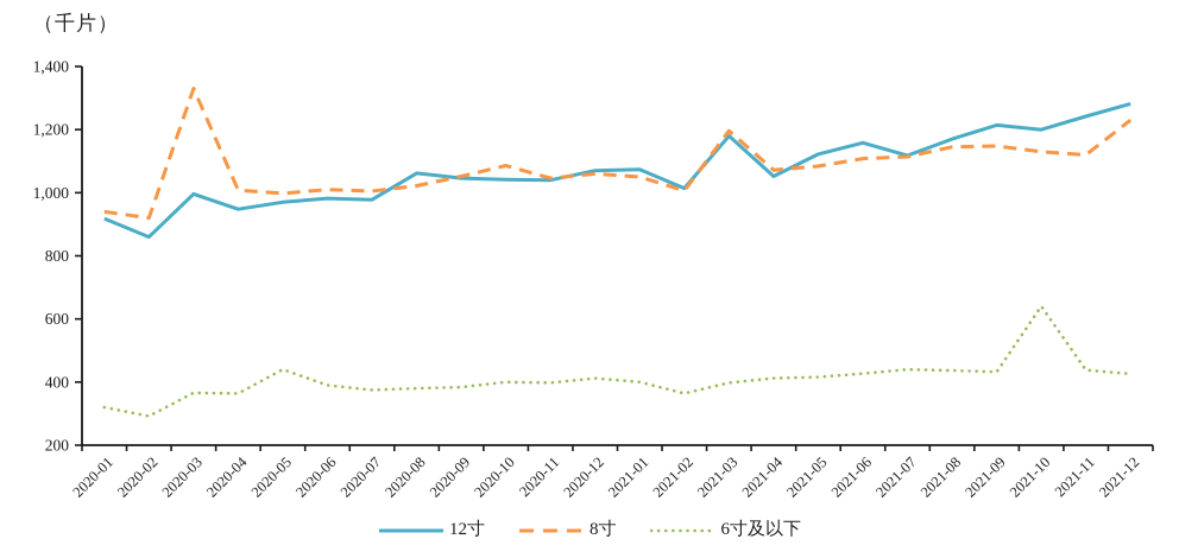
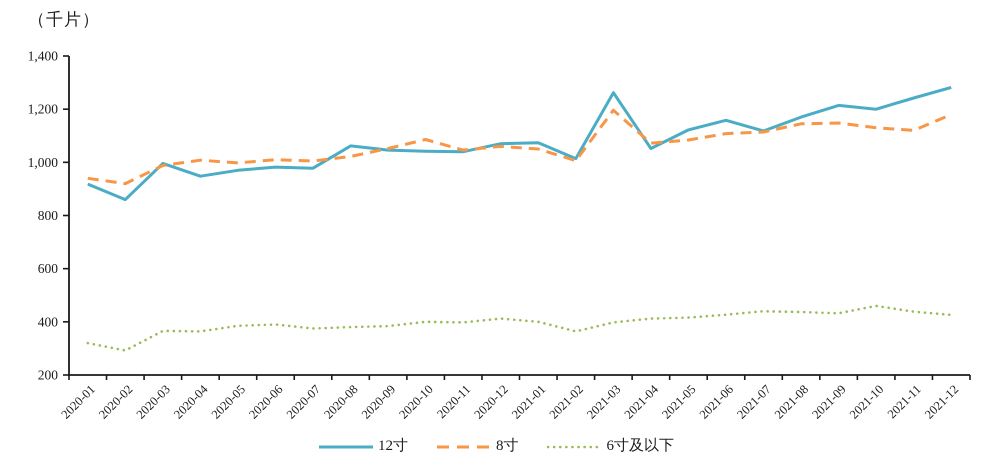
8寸/2020-03: 1330 -> 990
6寸及以下/2020-05: 440 -> 380
12寸/2021-03: 1180 -> 1260
6寸及以下/2021-10: 640 -> 460
8寸/2021-12: 1230 -> 1180
